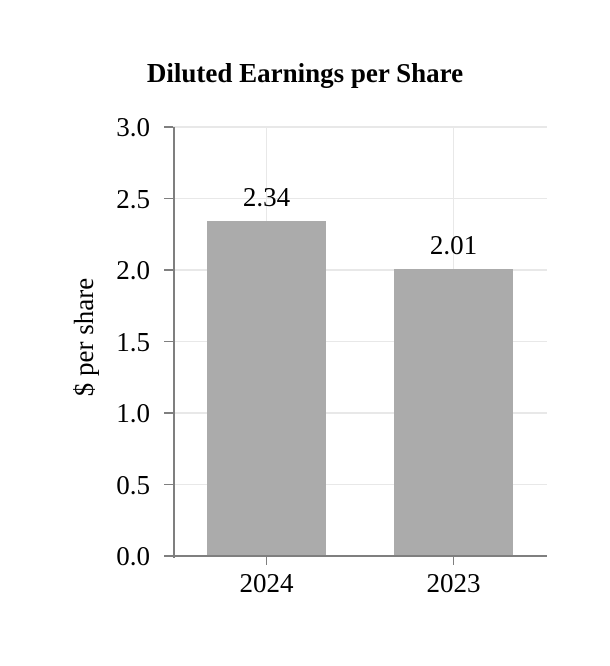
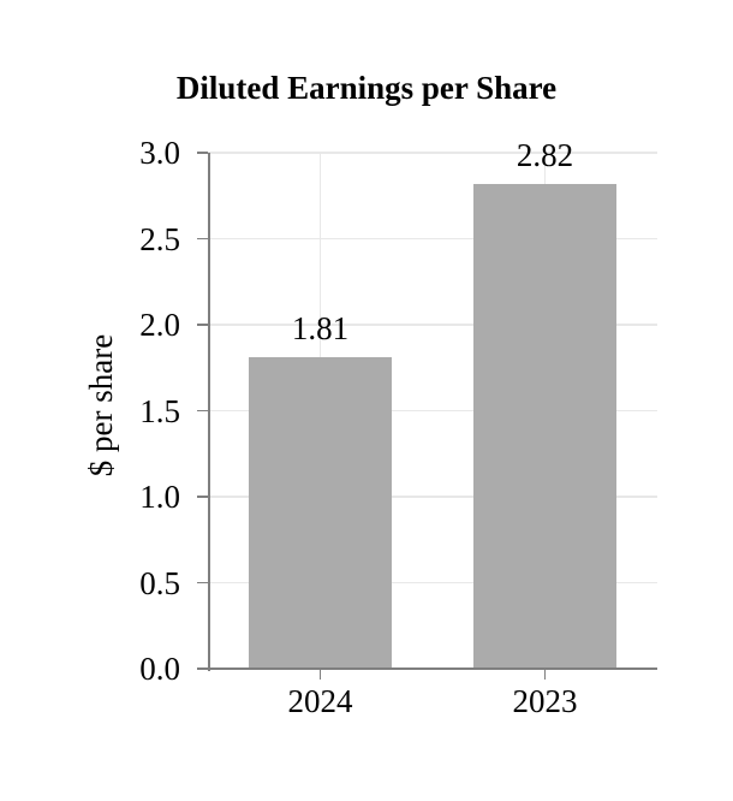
2024: 2.34 -> 1.81
2023: 2.01 -> 2.82
